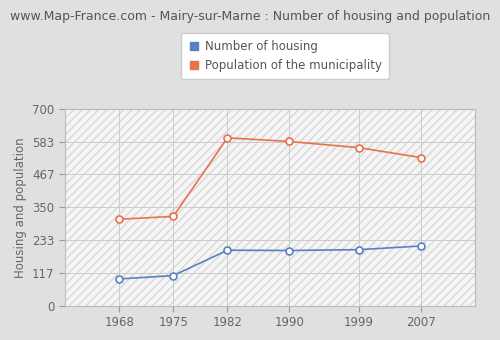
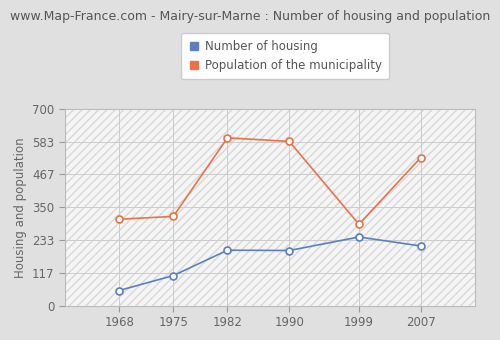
Number of housing/1968: 96 -> 55
Number of housing/1999: 200 -> 245
Population of the municipality/1999: 562 -> 290
